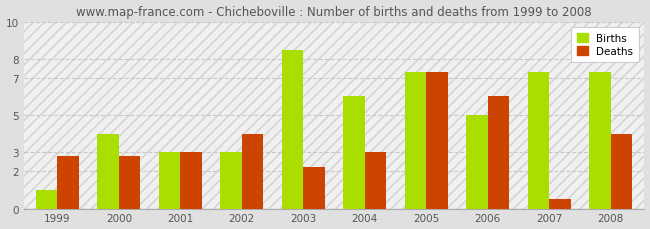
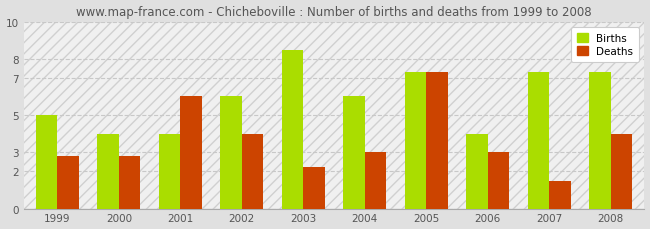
Births/1999: 1.0 -> 5.0
Births/2001: 3.0 -> 4.0
Deaths/2001: 3.0 -> 6.0
Births/2002: 3.0 -> 6.0
Births/2006: 5.0 -> 4.0
Deaths/2006: 6.0 -> 3.0
Deaths/2007: 0.5 -> 1.5
